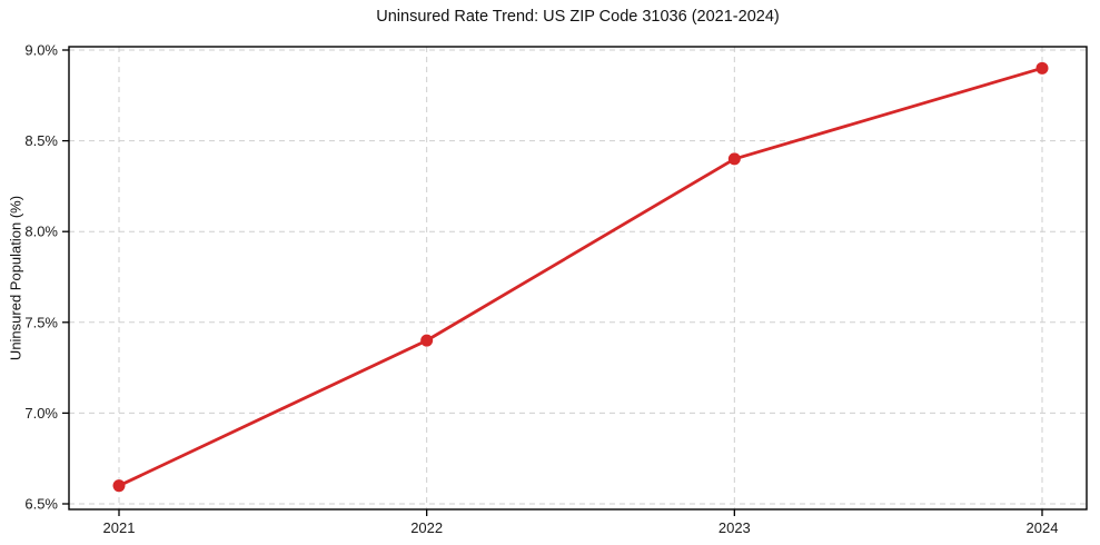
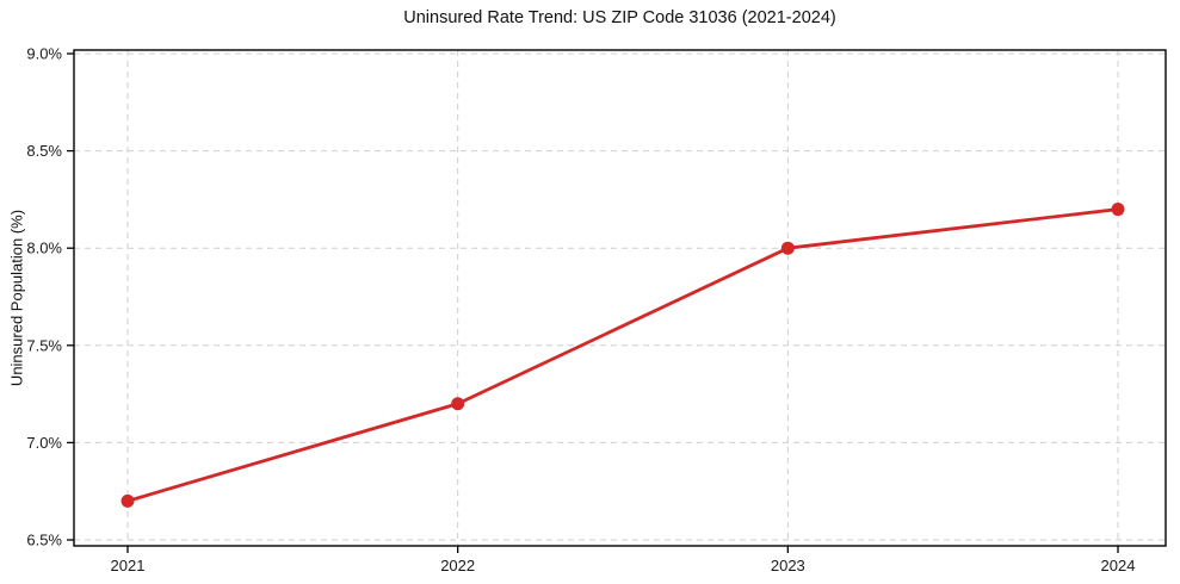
2021: 6.6% -> 6.7%
2022: 7.4% -> 7.2%
2023: 8.4% -> 8.0%
2024: 8.9% -> 8.2%
